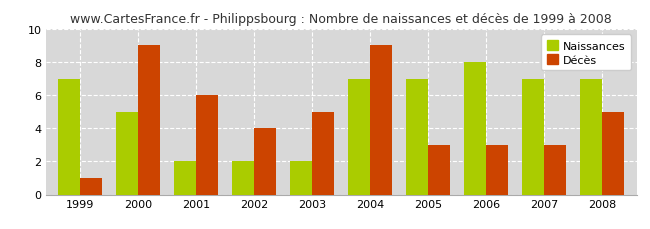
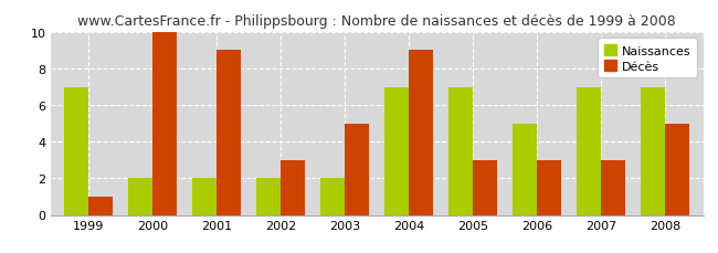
Naissances/2000: 5 -> 2
Décès/2000: 9 -> 10
Décès/2001: 6 -> 9
Décès/2002: 4 -> 3
Naissances/2006: 8 -> 5
